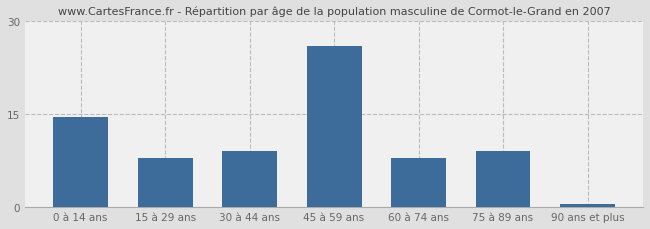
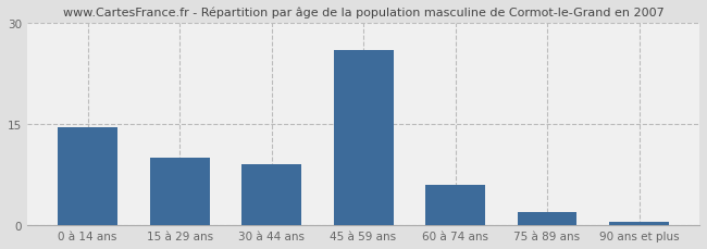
15 à 29 ans: 8.0 -> 10.0
60 à 74 ans: 8.0 -> 6.0
75 à 89 ans: 9.0 -> 2.0
